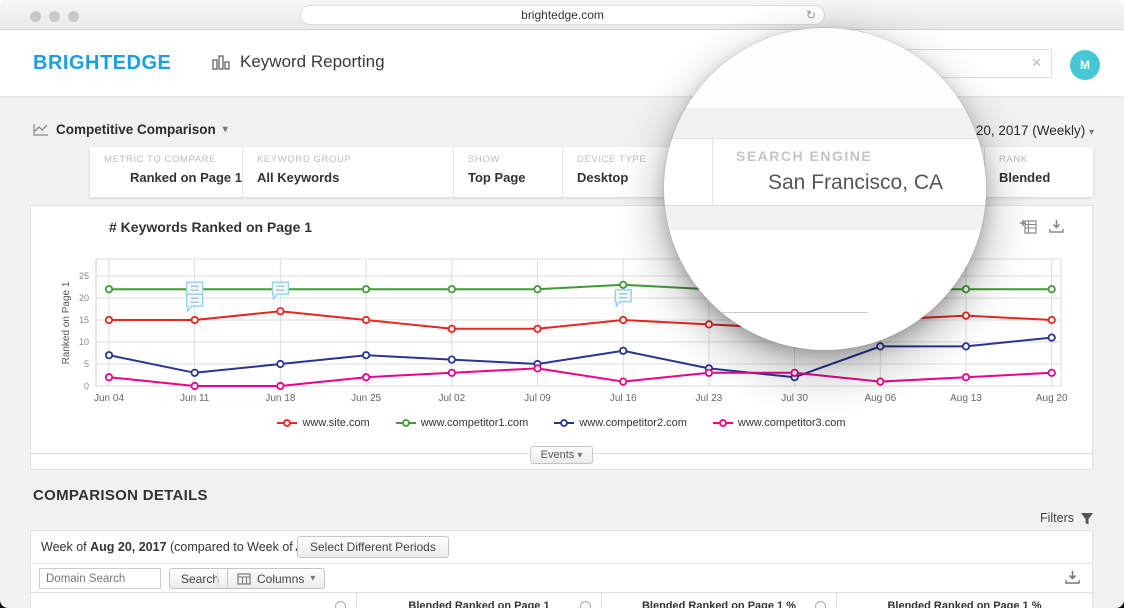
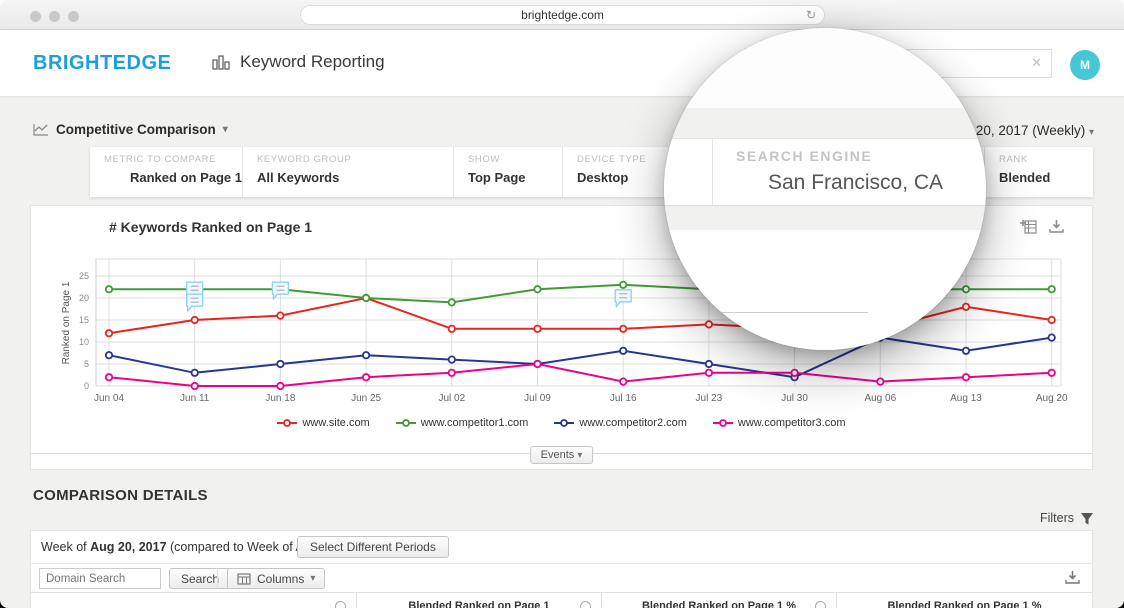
www.site.com/Jun 04: 15 -> 12
www.site.com/Jun 18: 17 -> 16
www.site.com/Jun 25: 15 -> 20
www.competitor1.com/Jun 25: 22 -> 20
www.competitor1.com/Jul 02: 22 -> 19
www.competitor3.com/Jul 09: 4 -> 5
www.site.com/Jul 16: 15 -> 13
www.competitor2.com/Jul 23: 4 -> 5
www.site.com/Aug 06: 15 -> 13
www.competitor2.com/Aug 06: 9 -> 11
www.site.com/Aug 13: 16 -> 18
www.competitor2.com/Aug 13: 9 -> 8
